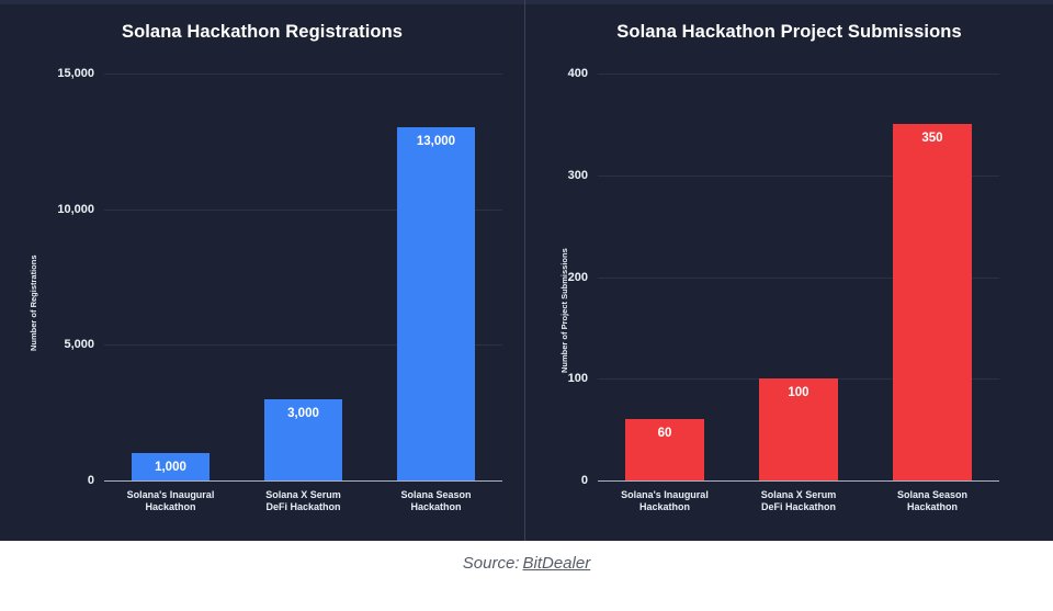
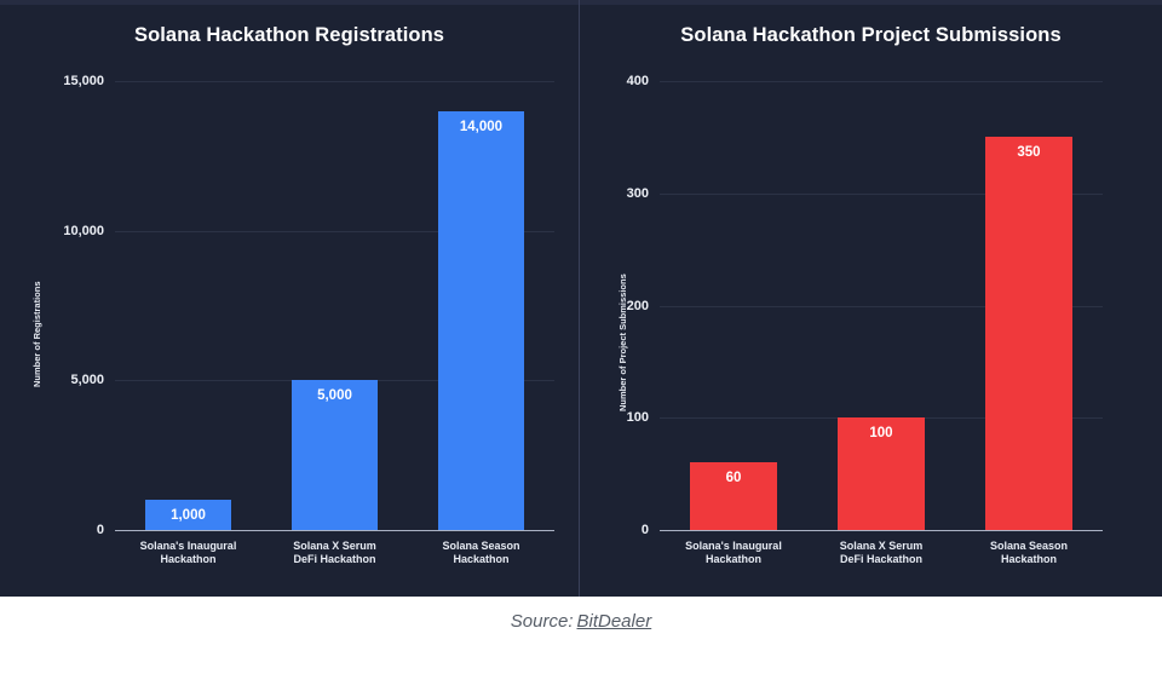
Solana Hackathon Registrations/Solana X Serum DeFi Hackathon: 3,000 -> 5,000
Solana Hackathon Registrations/Solana Season Hackathon: 13,000 -> 14,000
